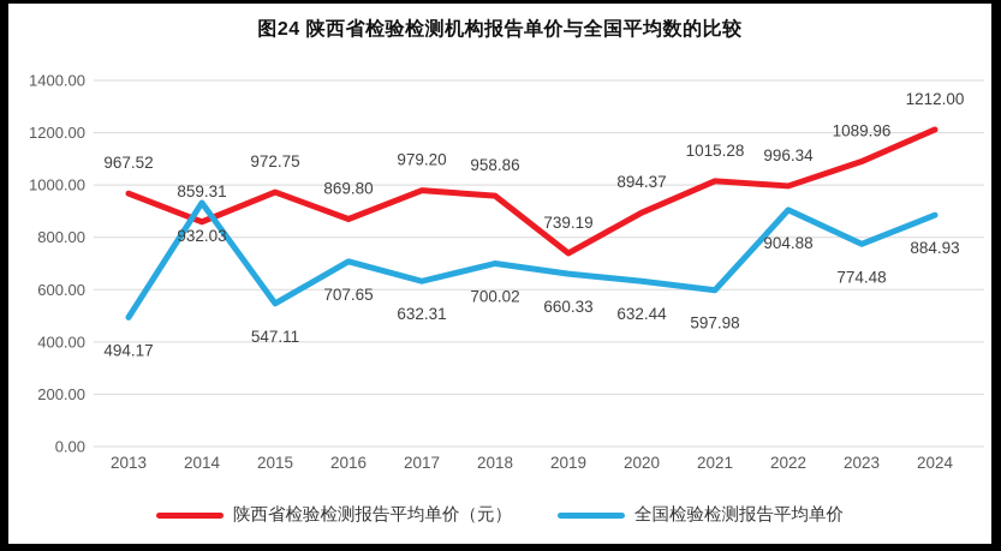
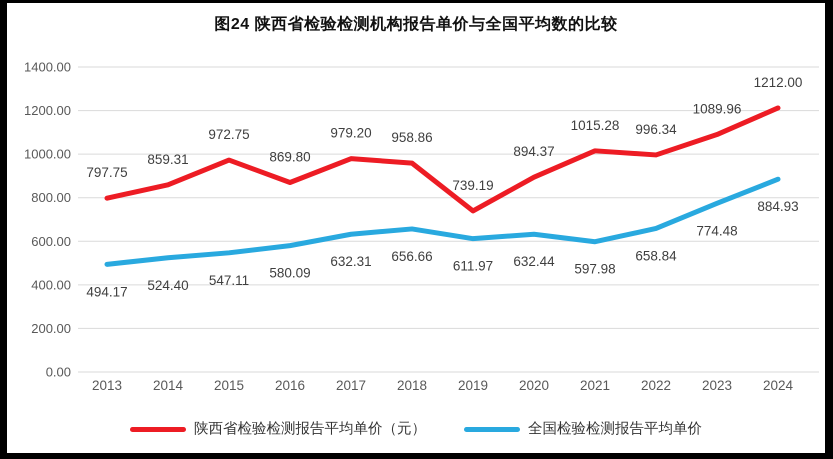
陕西省检验检测报告平均单价（元）/2013: 967.52 -> 797.75
全国检验检测报告平均单价/2014: 932.03 -> 524.40
全国检验检测报告平均单价/2016: 707.65 -> 580.09
全国检验检测报告平均单价/2018: 700.02 -> 656.66
全国检验检测报告平均单价/2019: 660.33 -> 611.97
全国检验检测报告平均单价/2022: 904.88 -> 658.84
